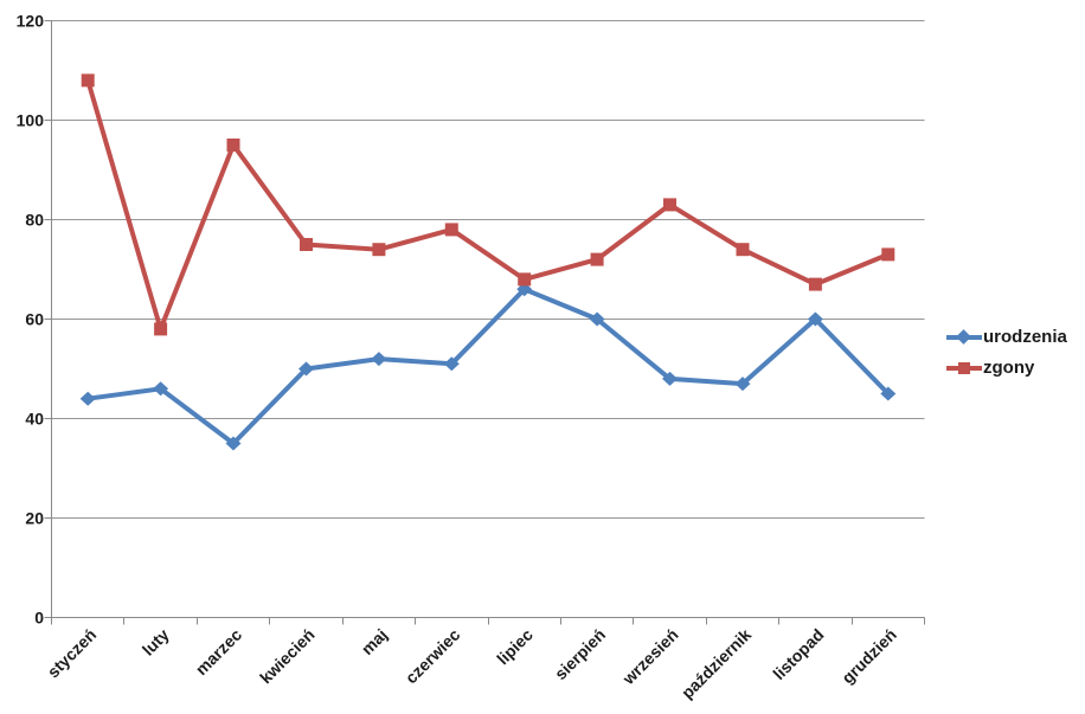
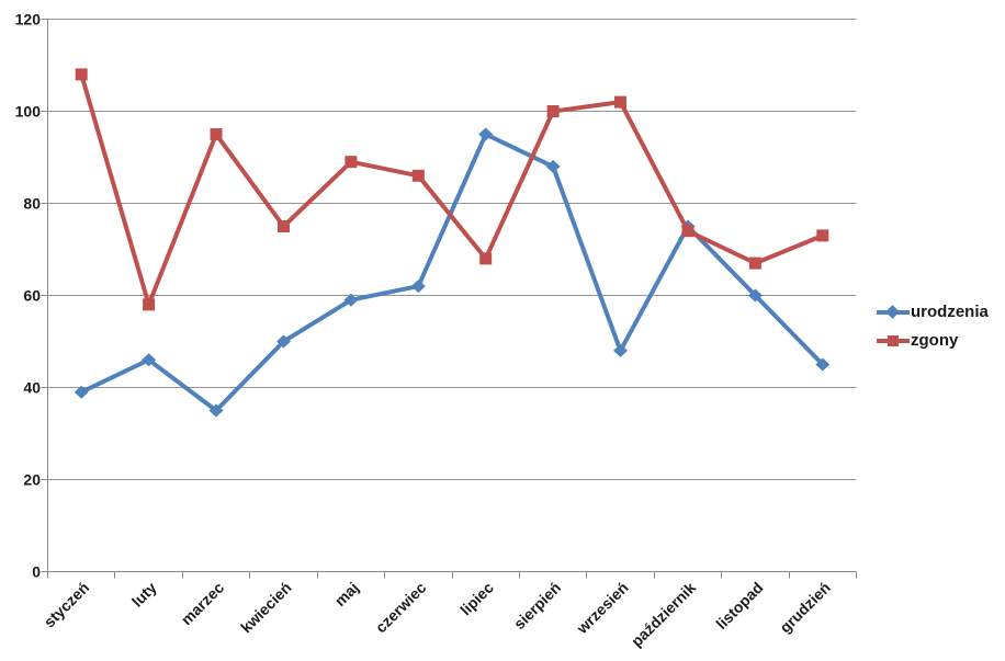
urodzenia/styczeń: 44 -> 39
urodzenia/maj: 52 -> 59
zgony/maj: 74 -> 89
urodzenia/czerwiec: 51 -> 62
zgony/czerwiec: 78 -> 86
urodzenia/lipiec: 66 -> 95
urodzenia/sierpień: 60 -> 88
zgony/sierpień: 72 -> 100
zgony/wrzesień: 83 -> 102
urodzenia/październik: 47 -> 75
